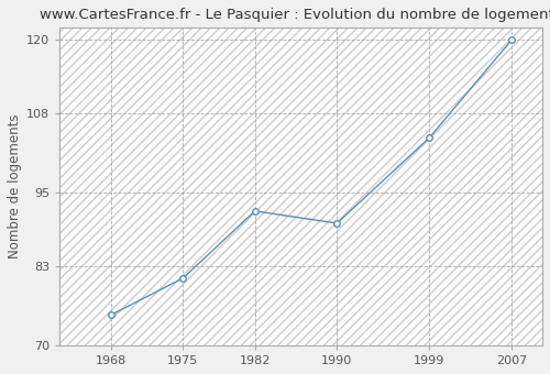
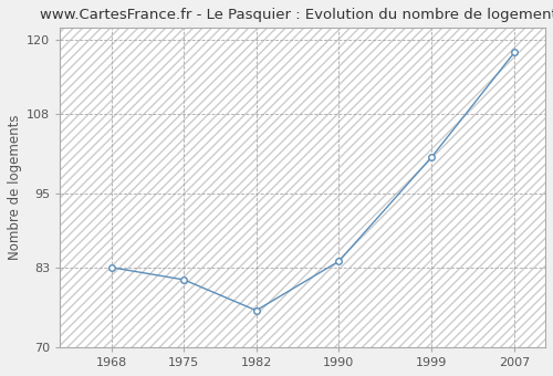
1968: 75 -> 83
1982: 92 -> 76
1990: 90 -> 84
1999: 104 -> 101
2007: 120 -> 118
